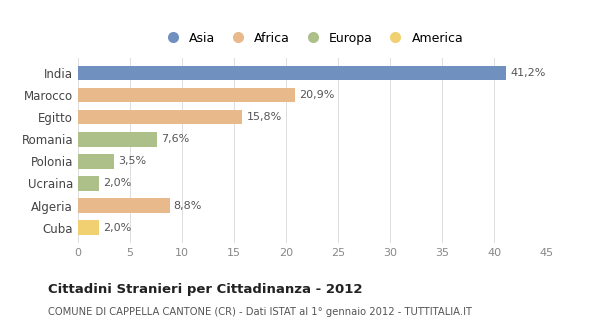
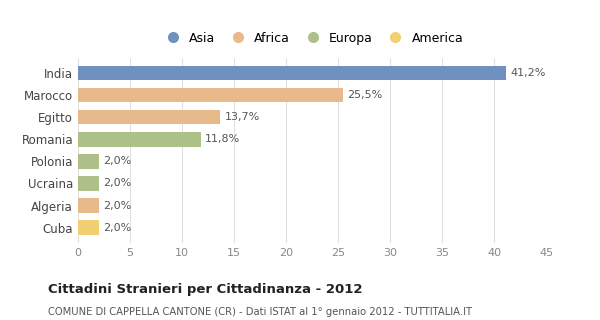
Marocco: 20,9% -> 25,5%
Egitto: 15,8% -> 13,7%
Romania: 7,6% -> 11,8%
Polonia: 3,5% -> 2,0%
Algeria: 8,8% -> 2,0%
